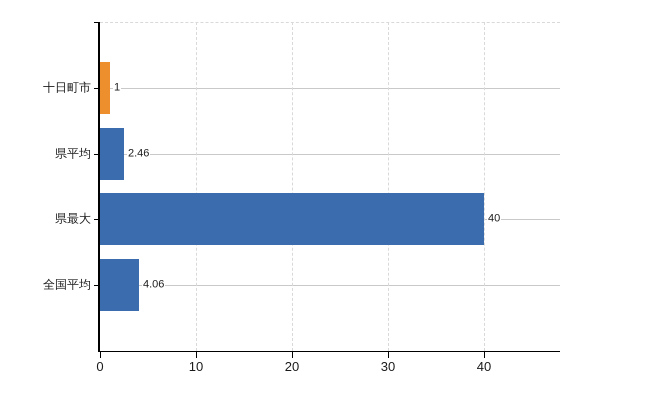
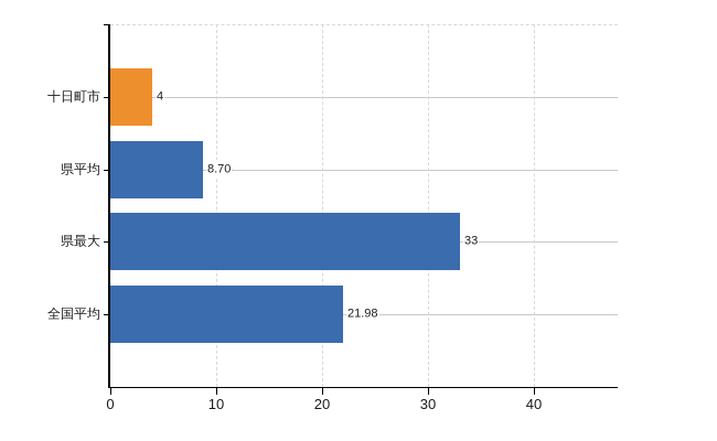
十日町市: 1 -> 4
県平均: 2.46 -> 8.70
県最大: 40 -> 33
全国平均: 4.06 -> 21.98
